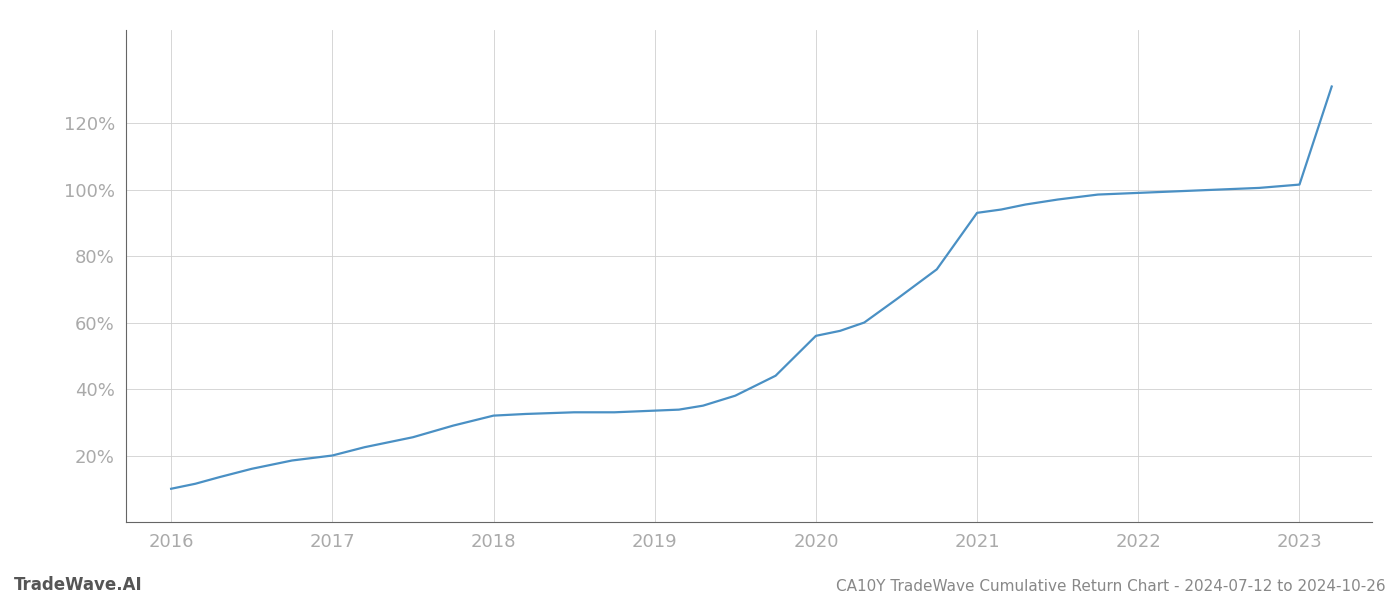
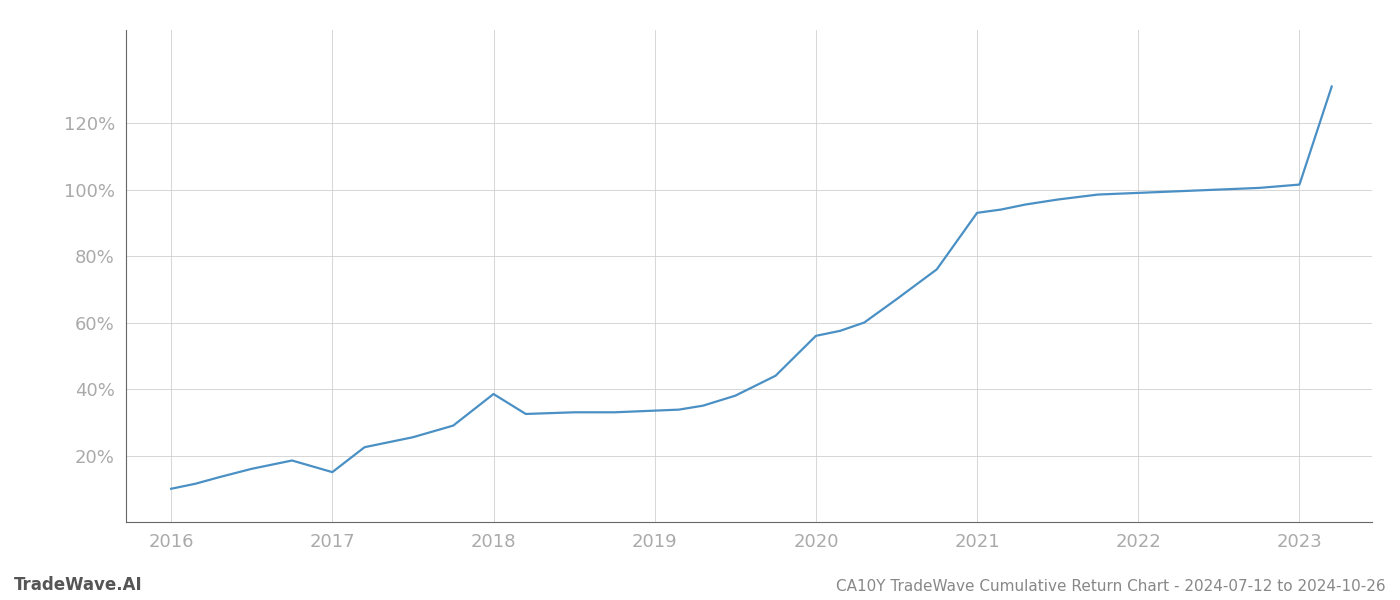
2017: 20.0% -> 15.0%
2018: 32.0% -> 38.5%
